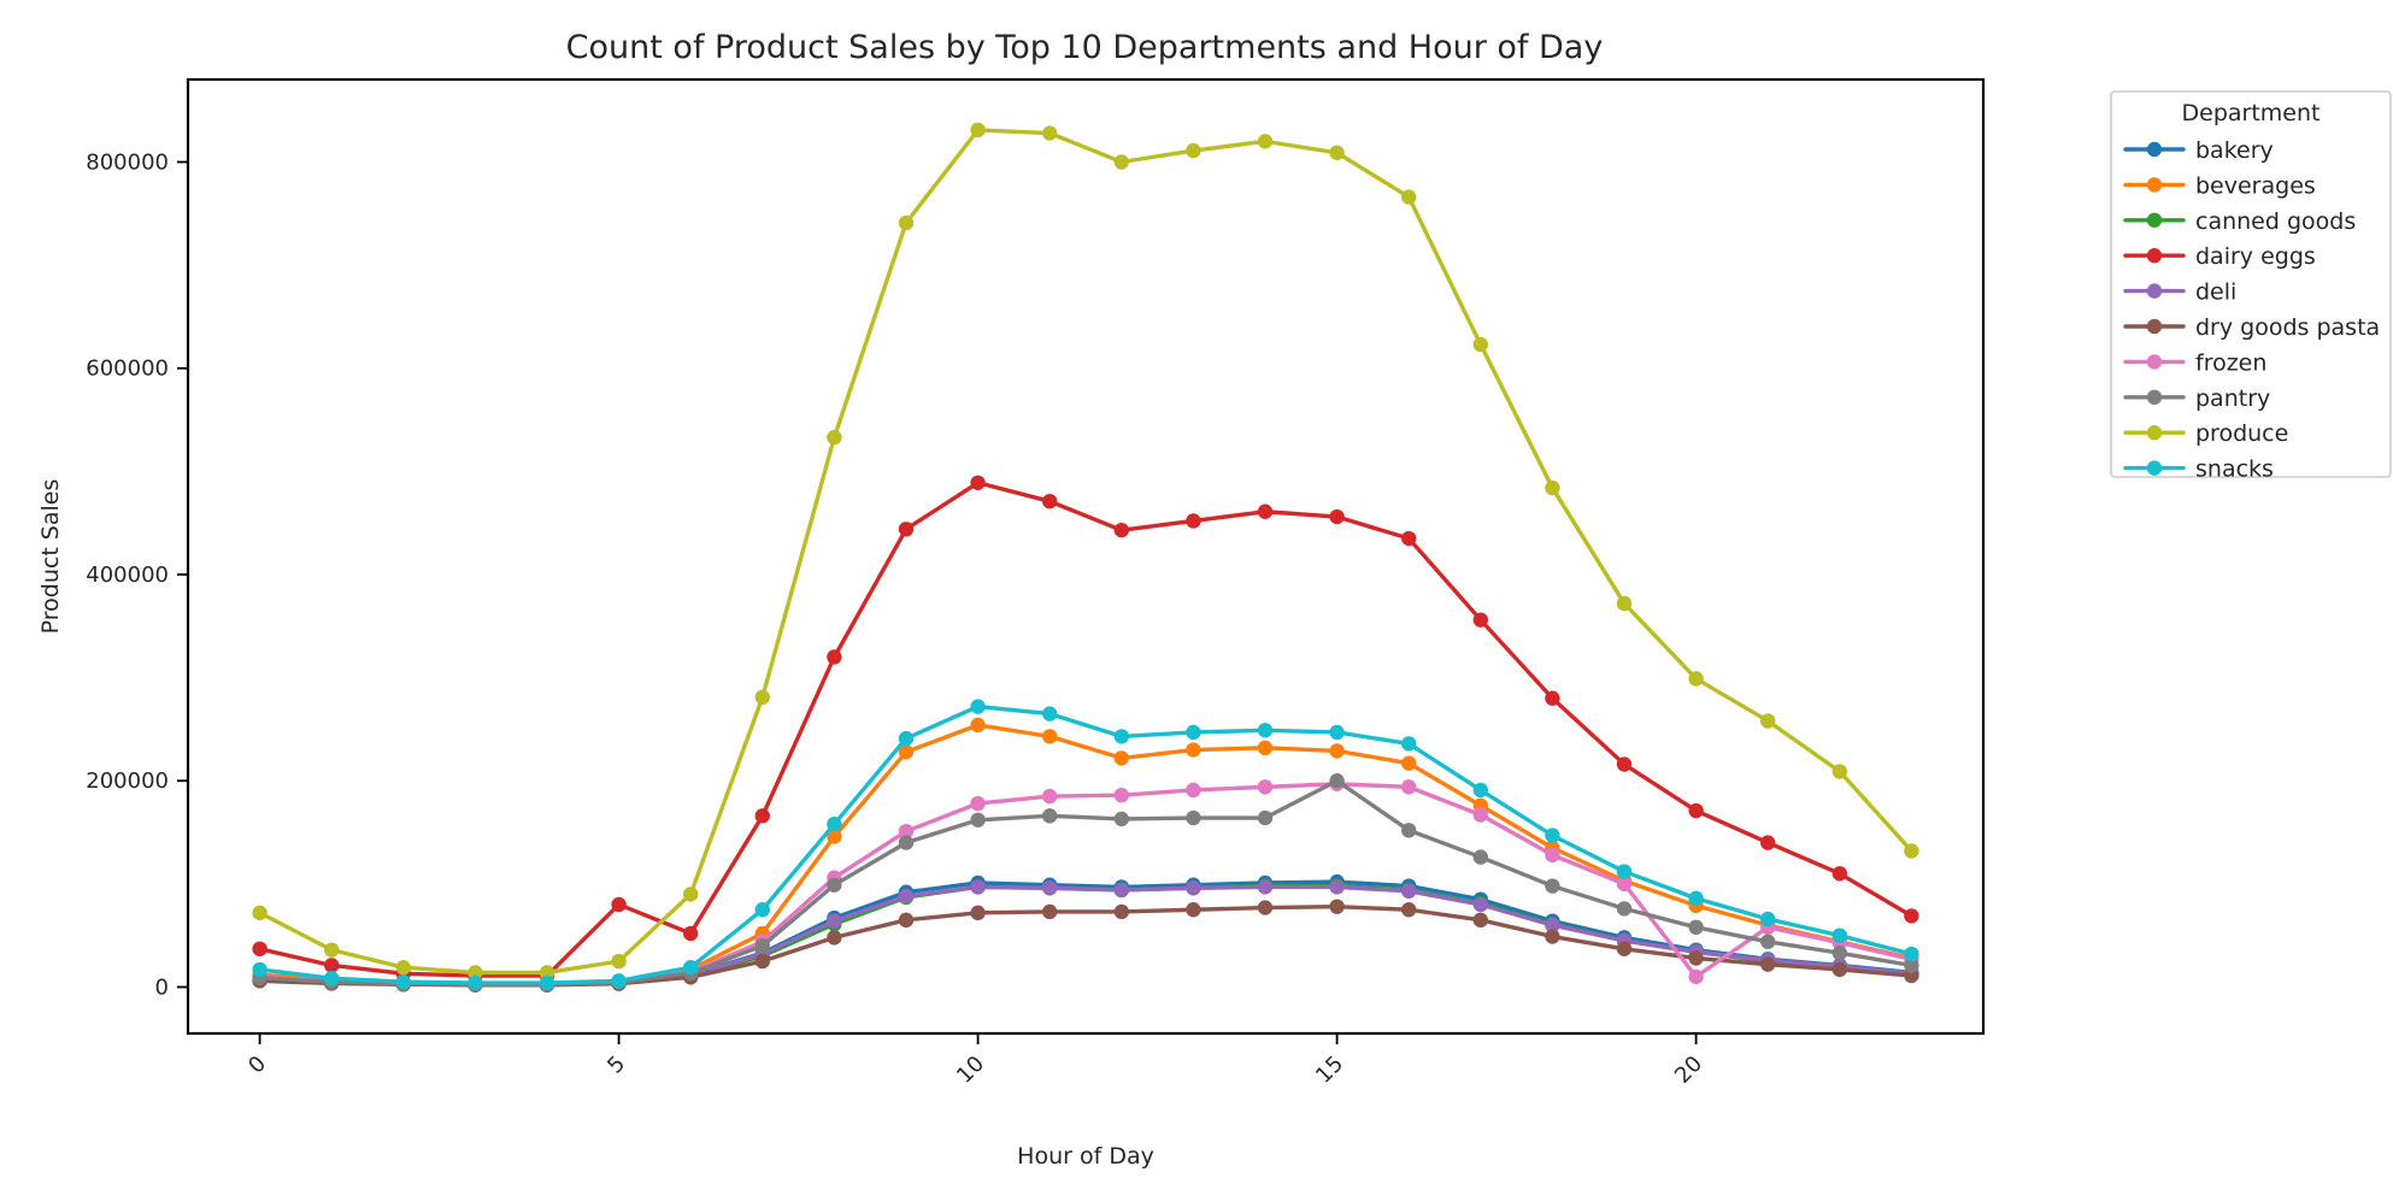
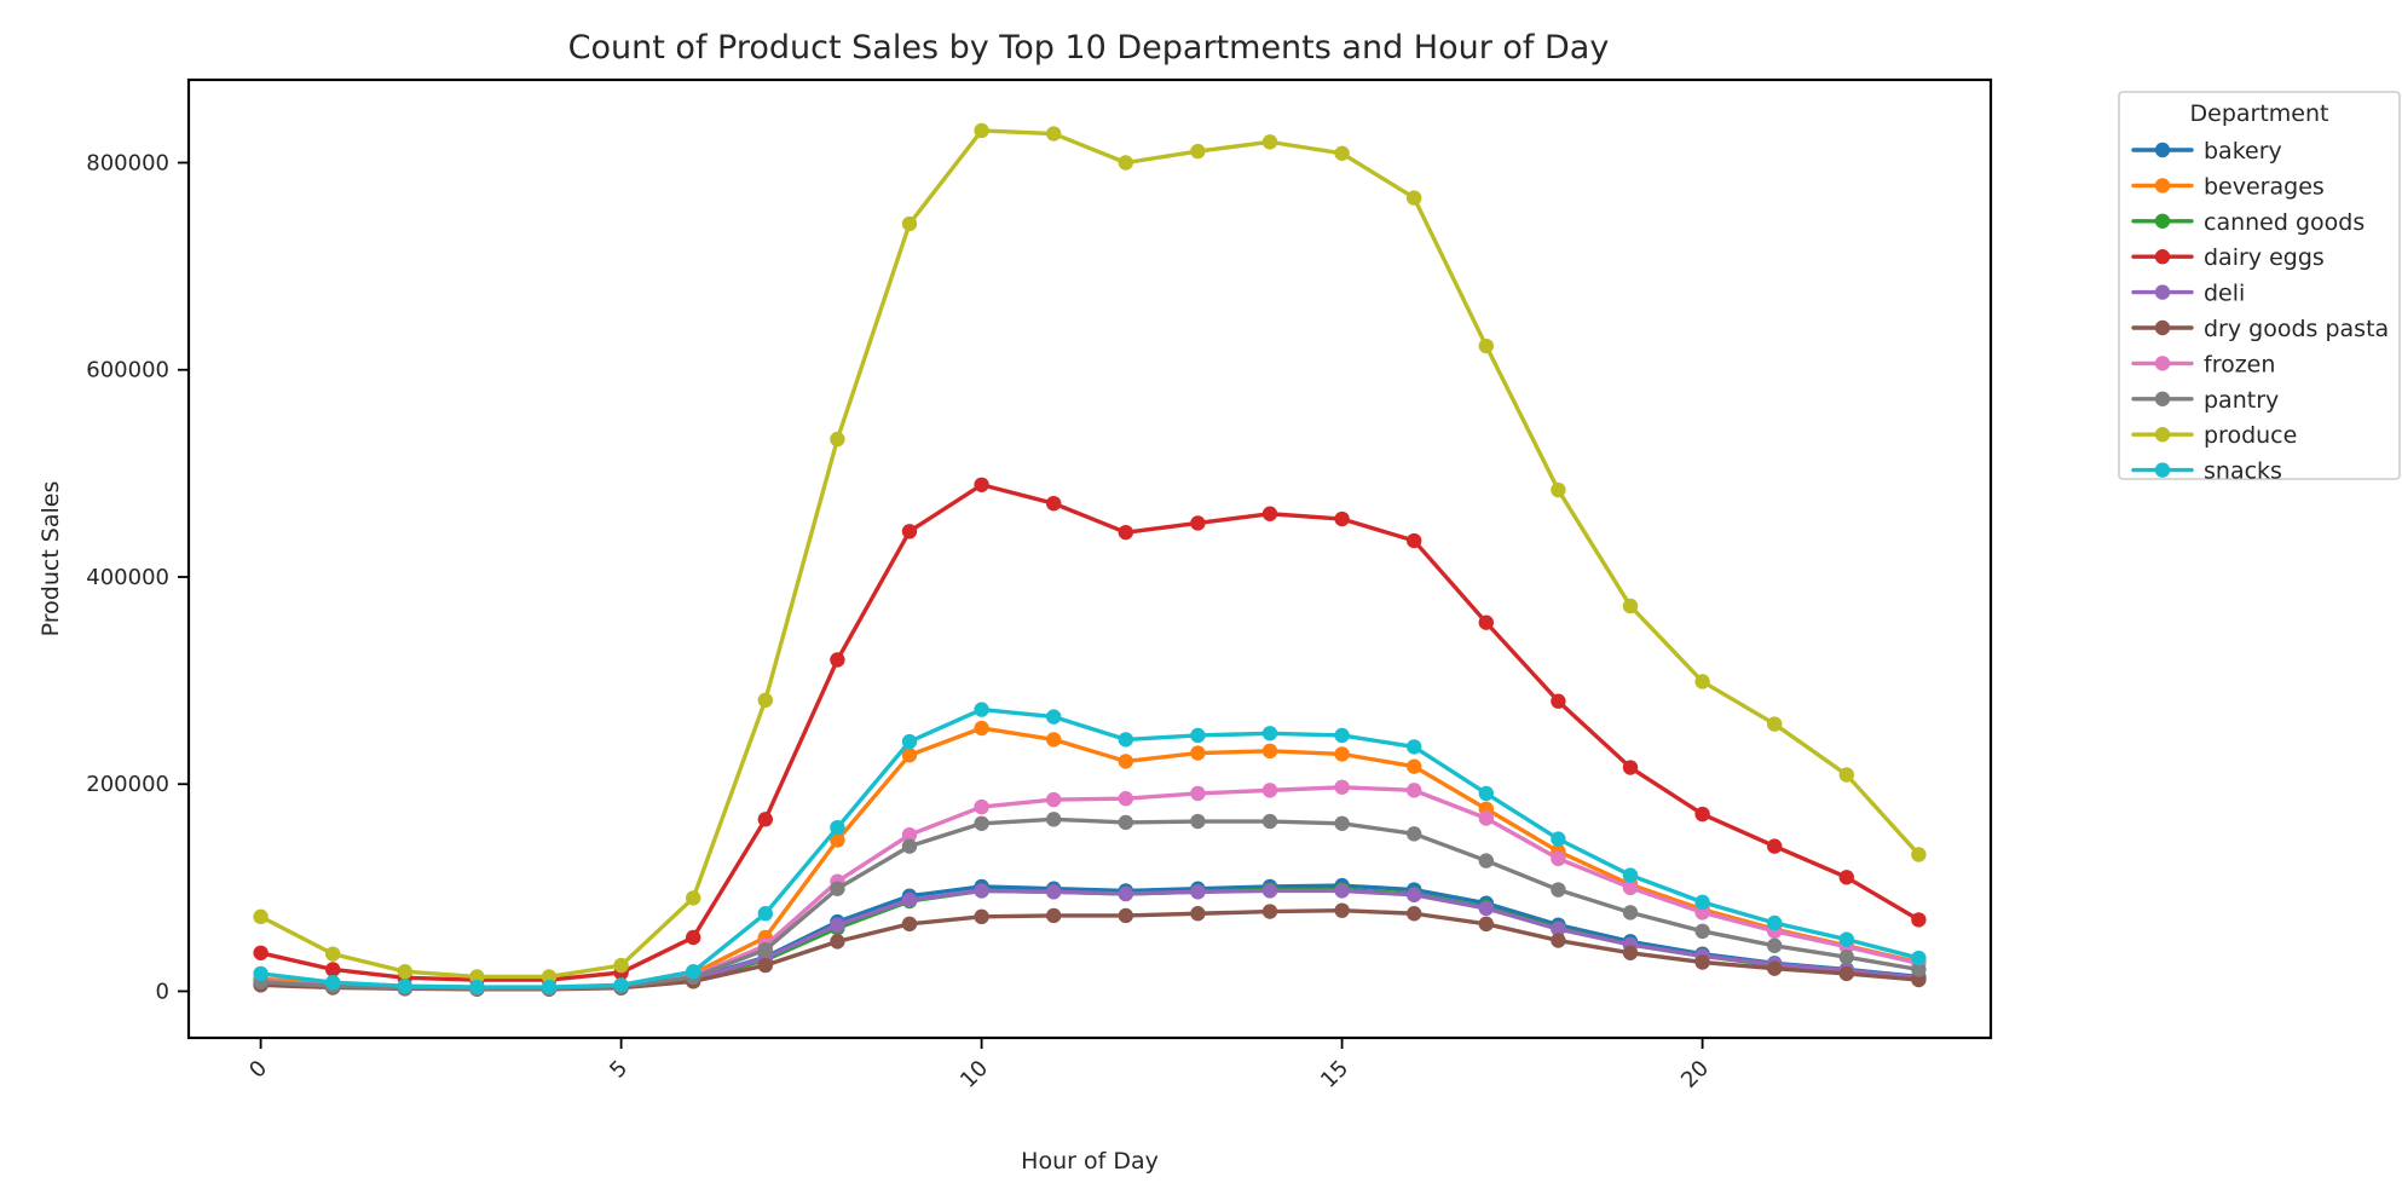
dairy eggs/5: 80000 -> 20000
pantry/15: 200000 -> 160000
frozen/20: 10000 -> 80000
